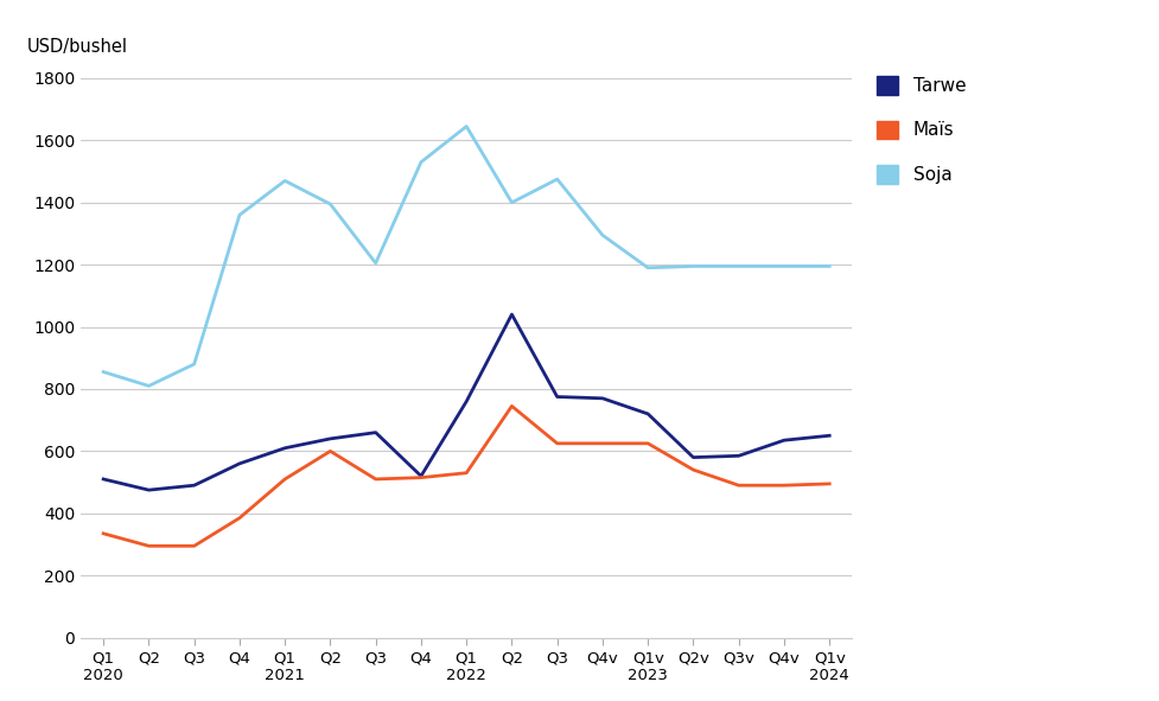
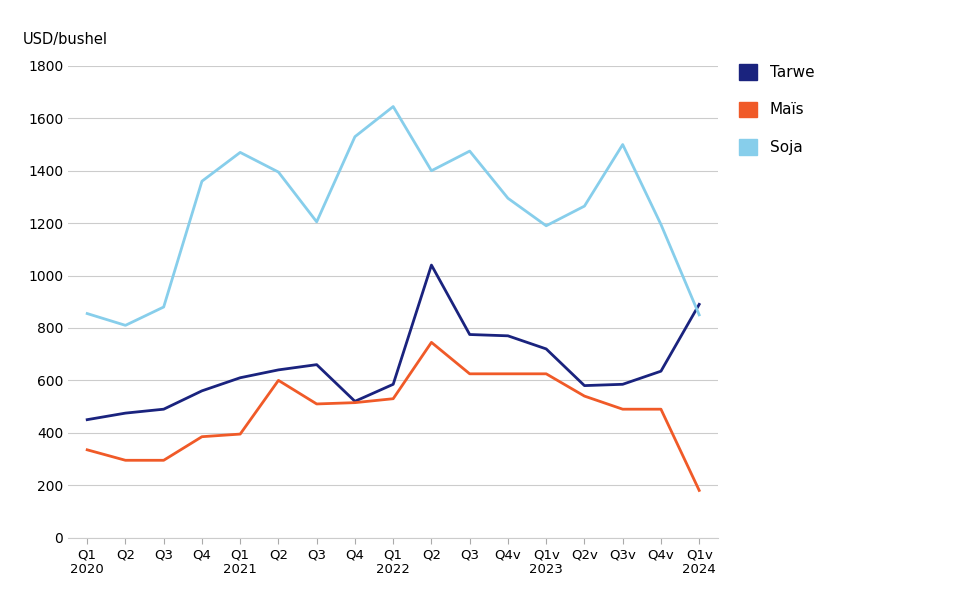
Tarwe/Q1 2020: 510 -> 450
Maïs/Q1 2021: 510 -> 395
Tarwe/Q1 2022: 760 -> 585
Soja/Q2v: 1195 -> 1265
Soja/Q3v: 1195 -> 1500
Tarwe/Q1v 2024: 650 -> 890
Maïs/Q1v 2024: 495 -> 180
Soja/Q1v 2024: 1195 -> 850
